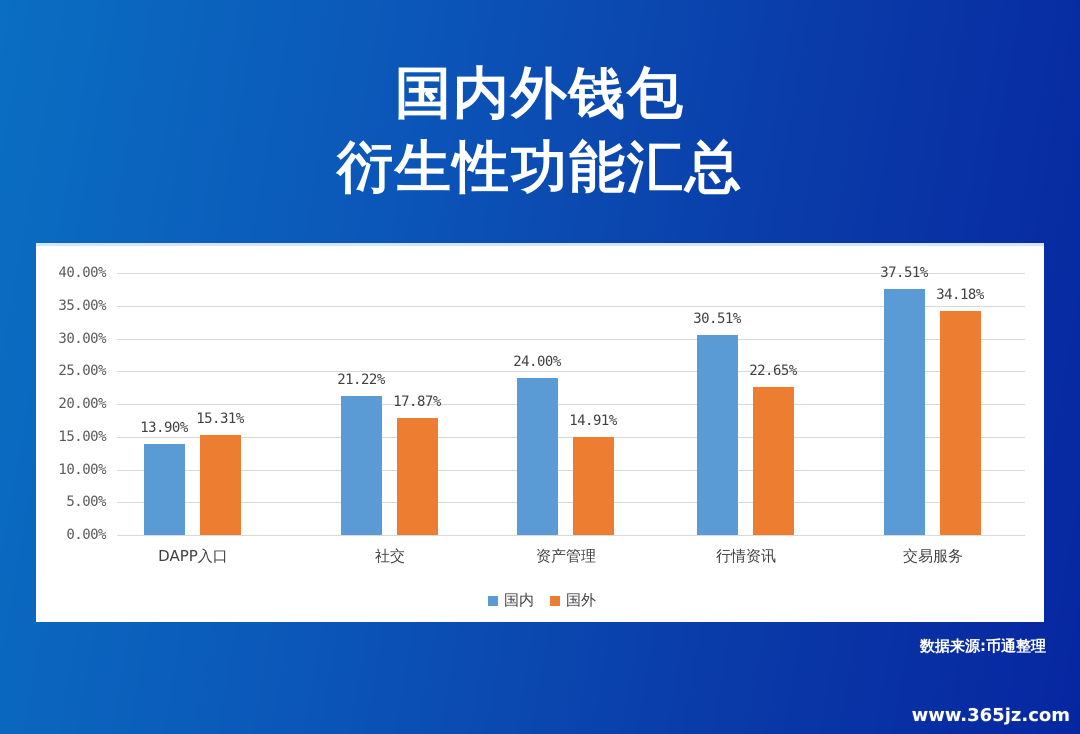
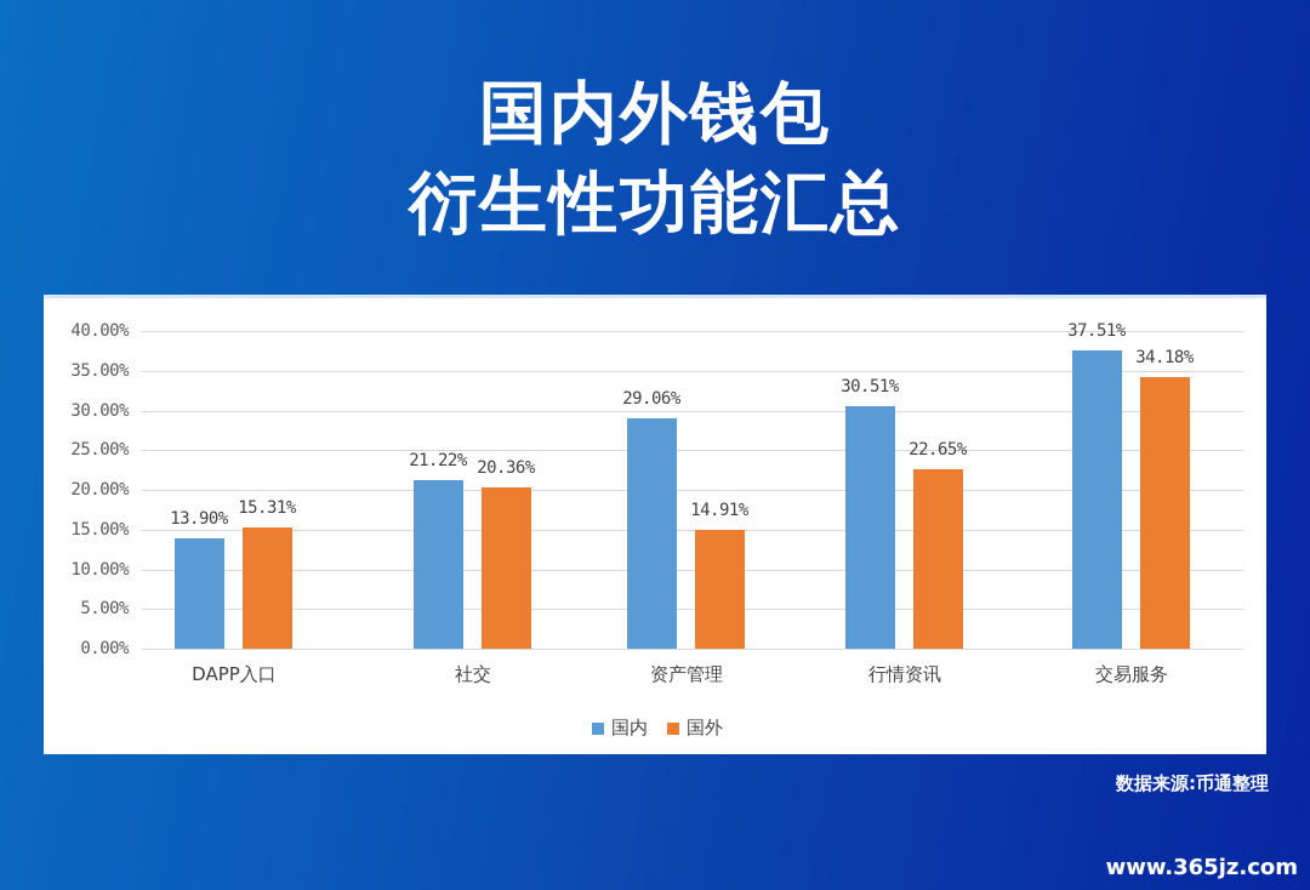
国外/社交: 17.87% -> 20.36%
国内/资产管理: 24.00% -> 29.06%
